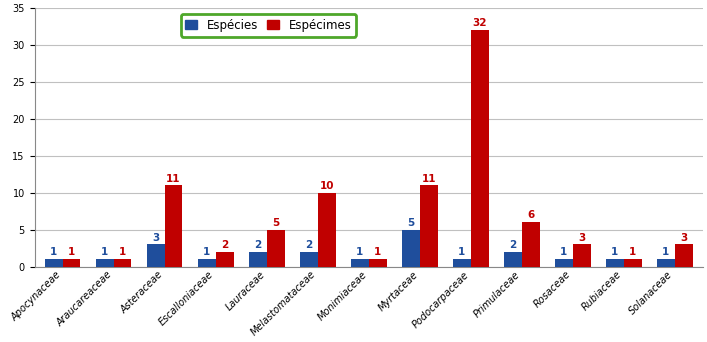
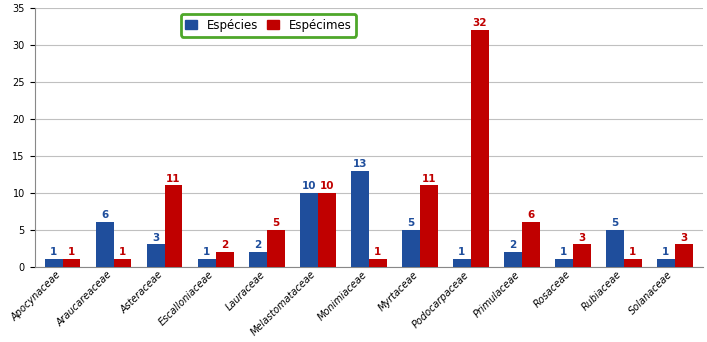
Espécies/Araucareaceae: 1 -> 6
Espécies/Melastomataceae: 2 -> 10
Espécies/Monimiaceae: 1 -> 13
Espécies/Rubiaceae: 1 -> 5
